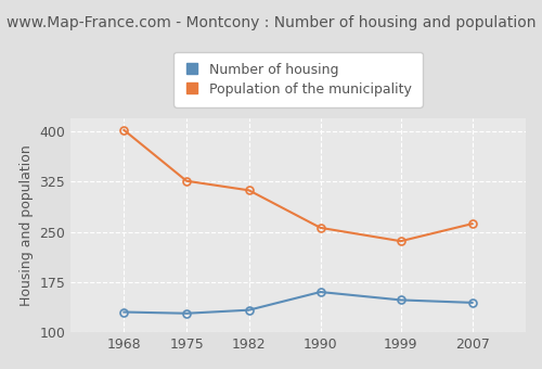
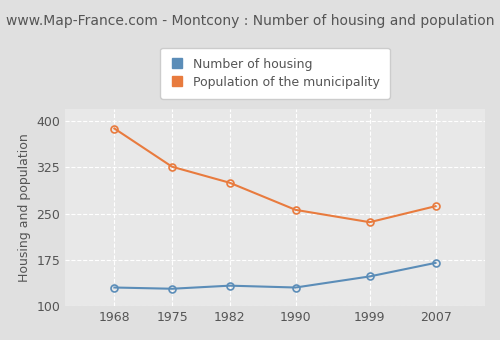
Population of the municipality/1968: 402 -> 388
Population of the municipality/1982: 312 -> 300
Number of housing/1990: 160 -> 130
Number of housing/2007: 144 -> 170
